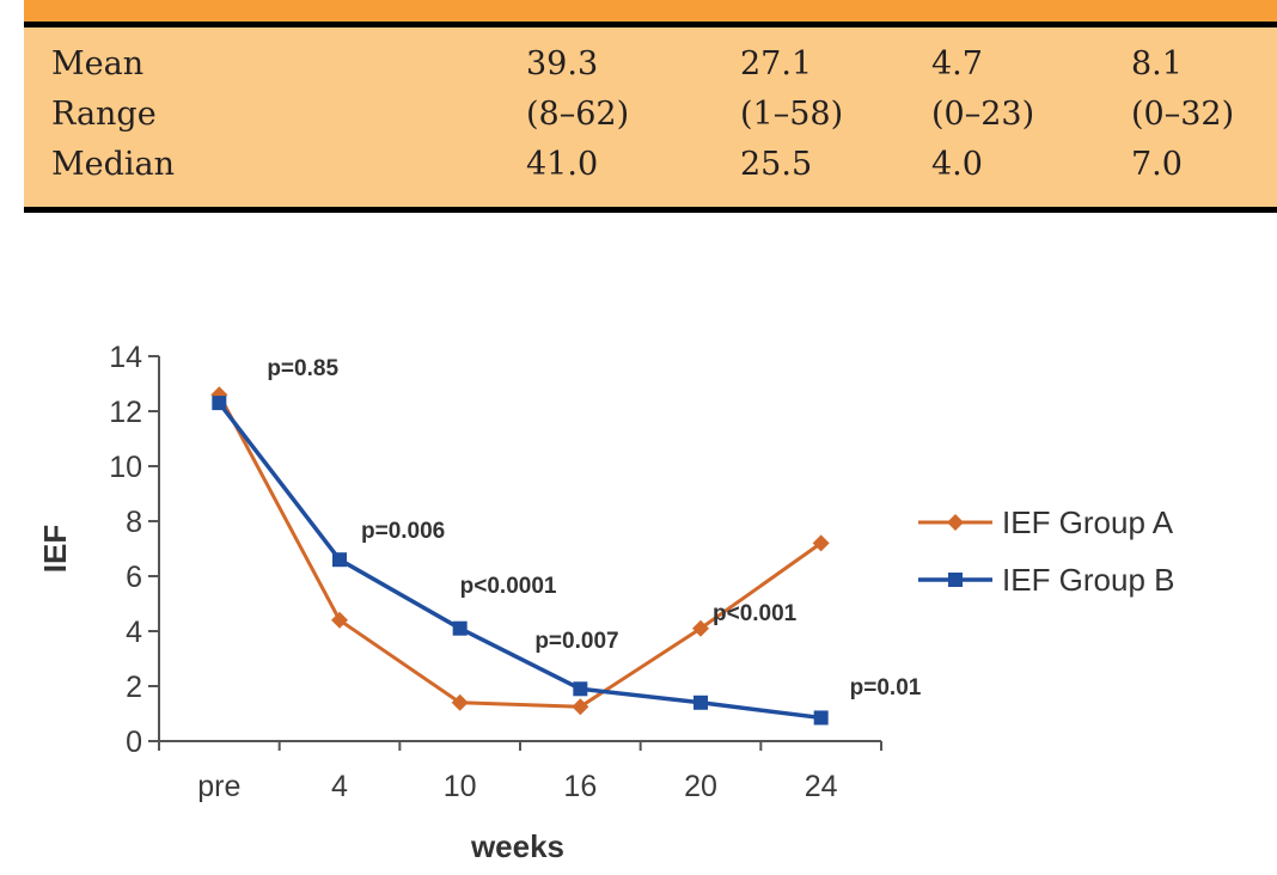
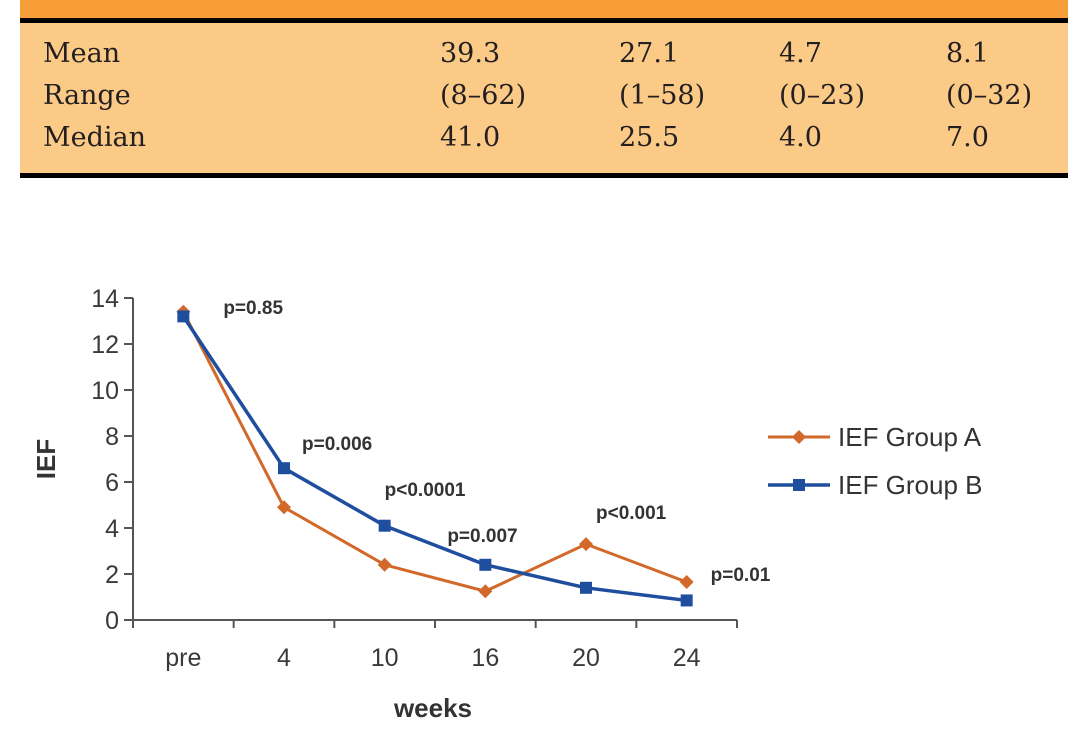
IEF Group A/pre: 12.6 -> 13.4
IEF Group B/pre: 12.3 -> 13.2
IEF Group A/4: 4.4 -> 4.9
IEF Group A/10: 1.4 -> 2.4
IEF Group B/16: 1.9 -> 2.4
IEF Group A/20: 4.1 -> 3.3
IEF Group A/24: 7.2 -> 1.6
